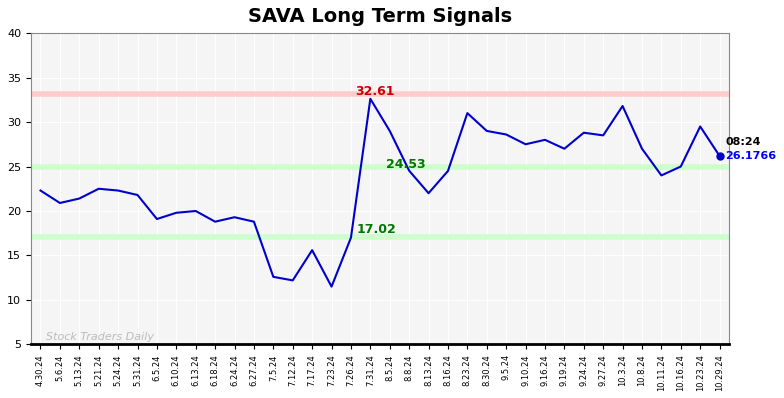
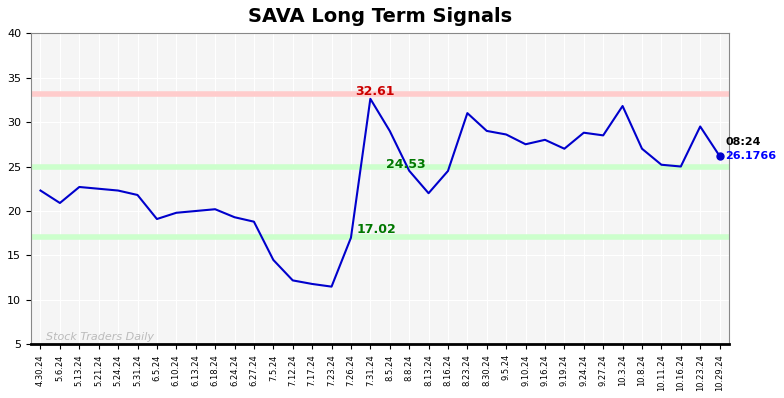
5.13.24: 21.4 -> 22.7
6.18.24: 18.8 -> 20.2
7.5.24: 12.6 -> 14.5
7.17.24: 15.6 -> 11.8
10.11.24: 24.0 -> 25.2
